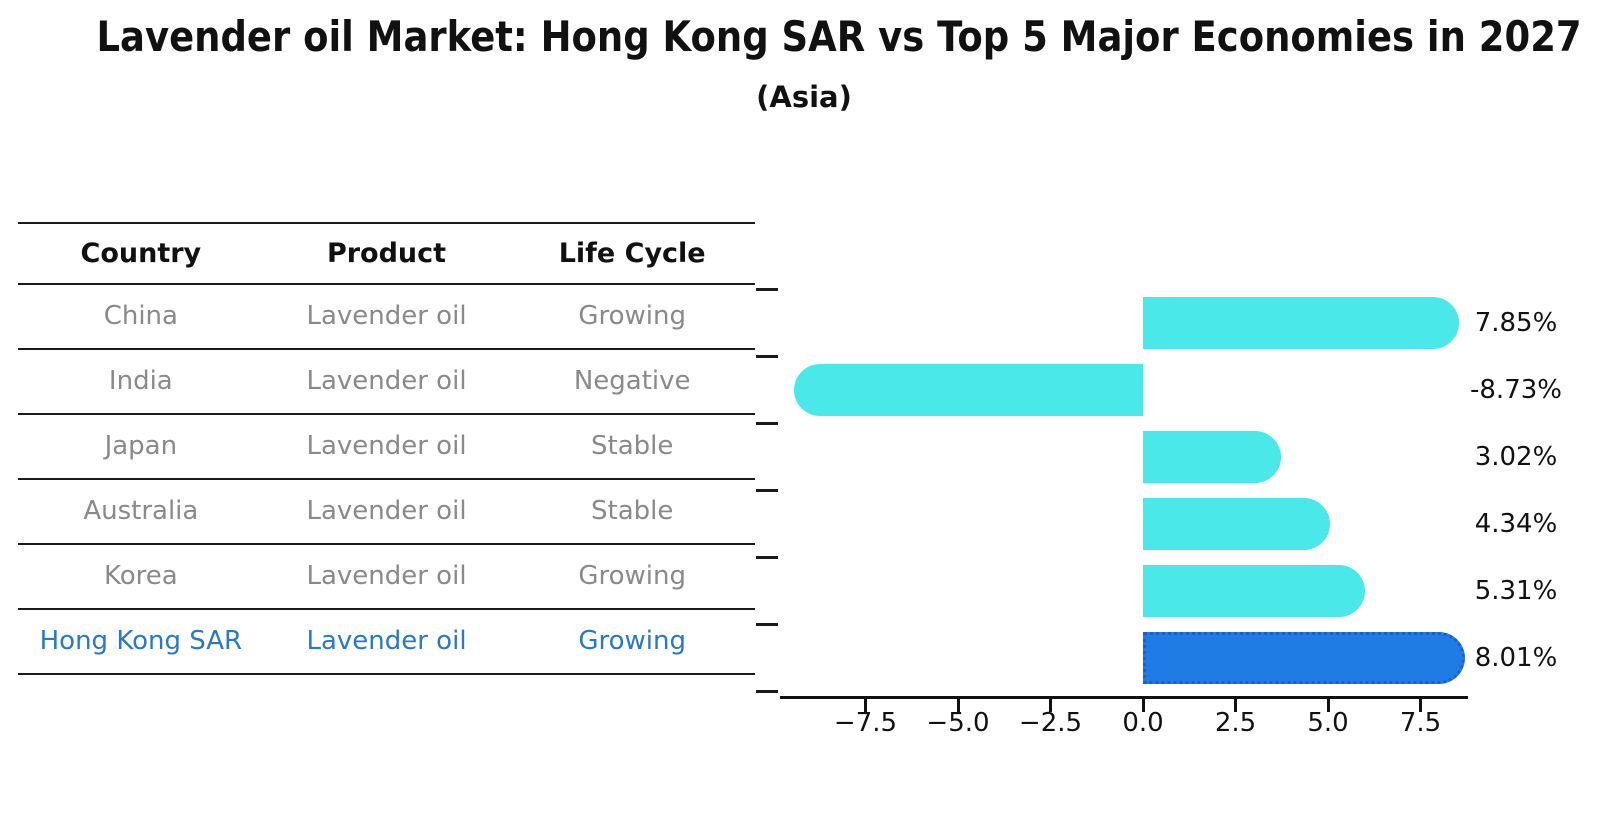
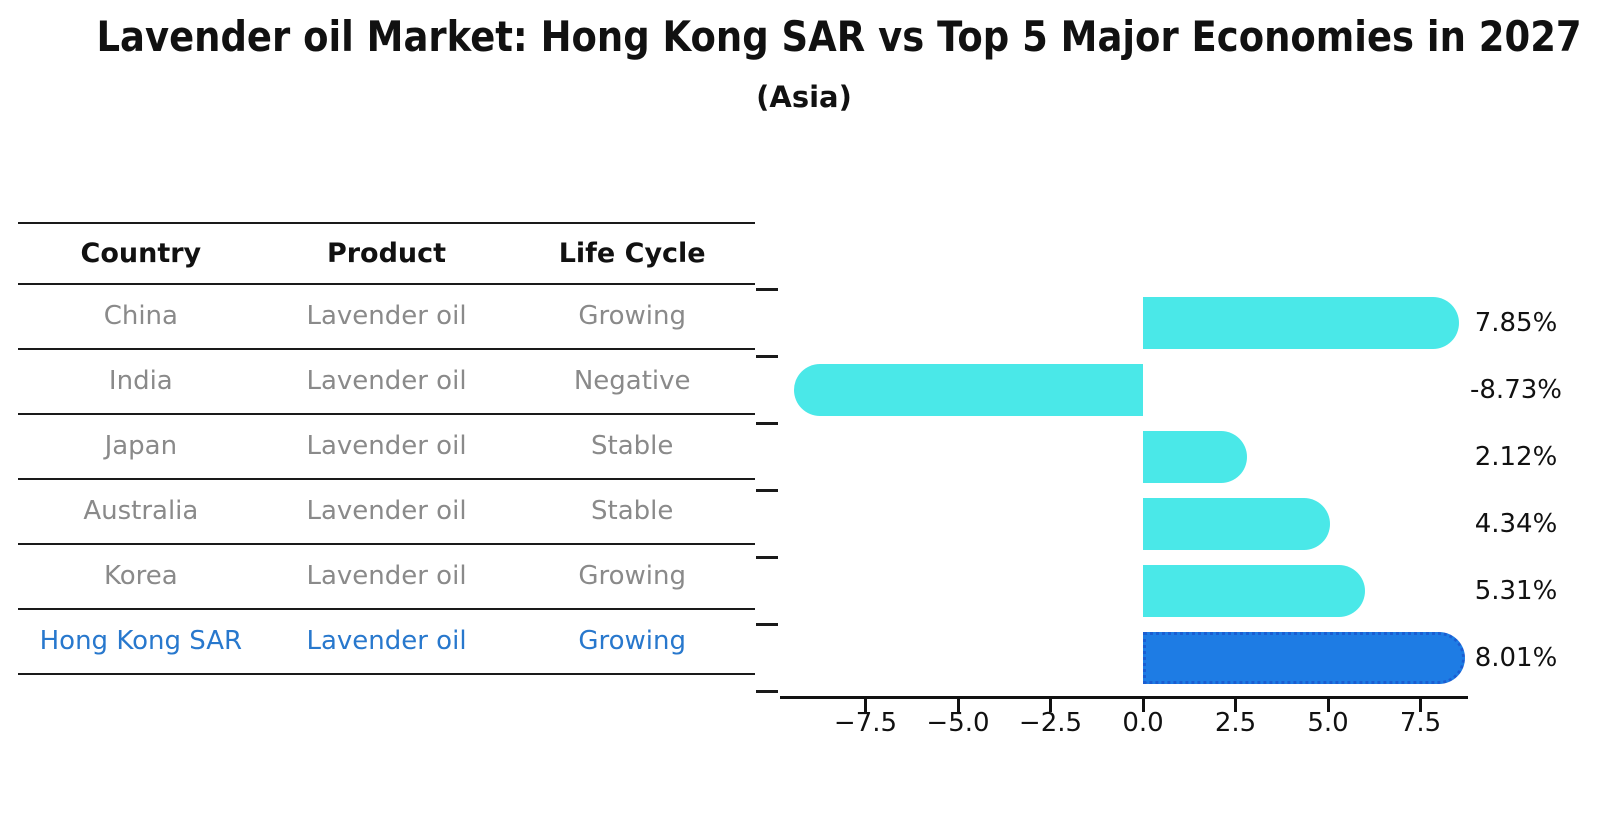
Japan: 3.02% -> 2.12%
